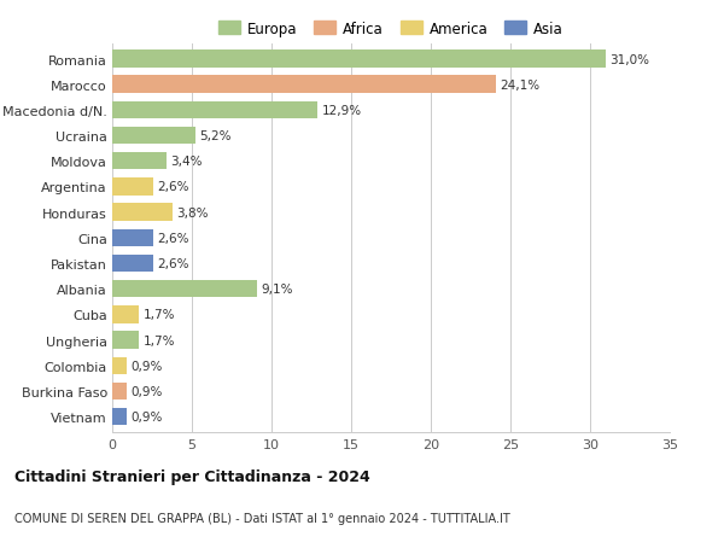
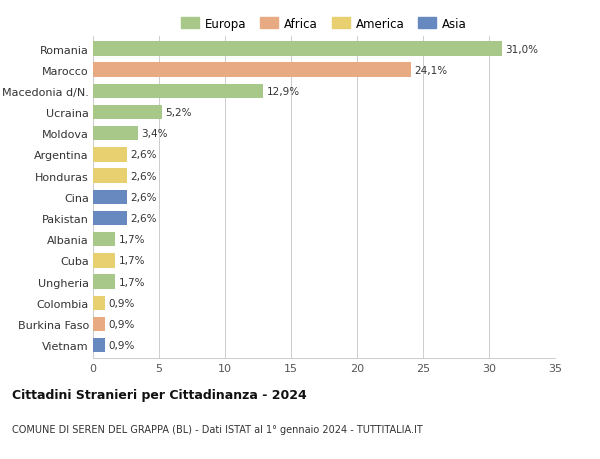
Honduras: 3,8% -> 2,6%
Albania: 9,1% -> 1,7%
